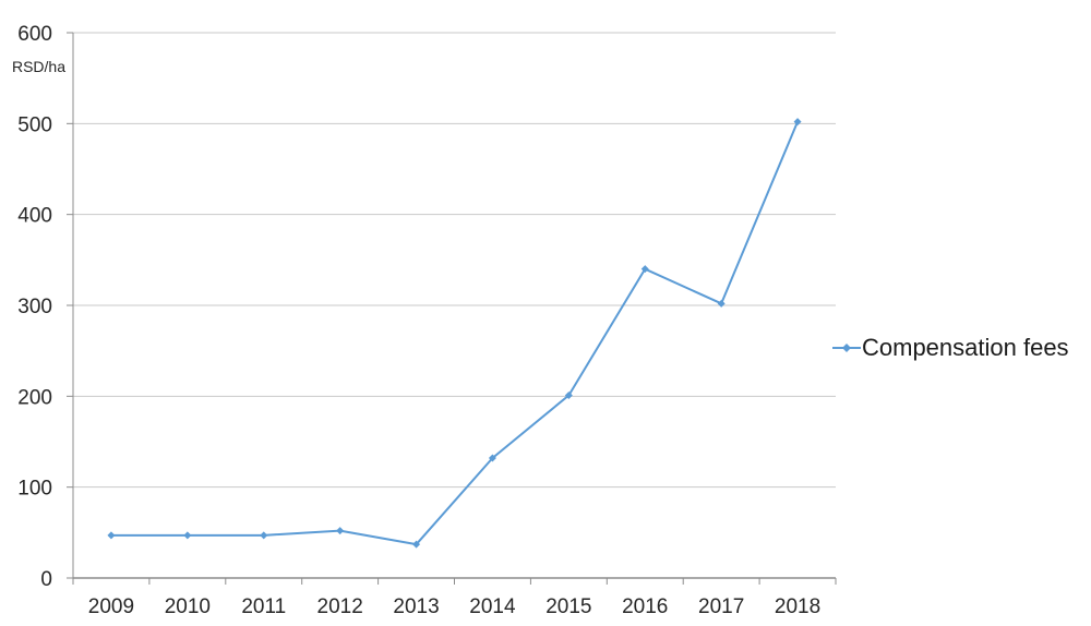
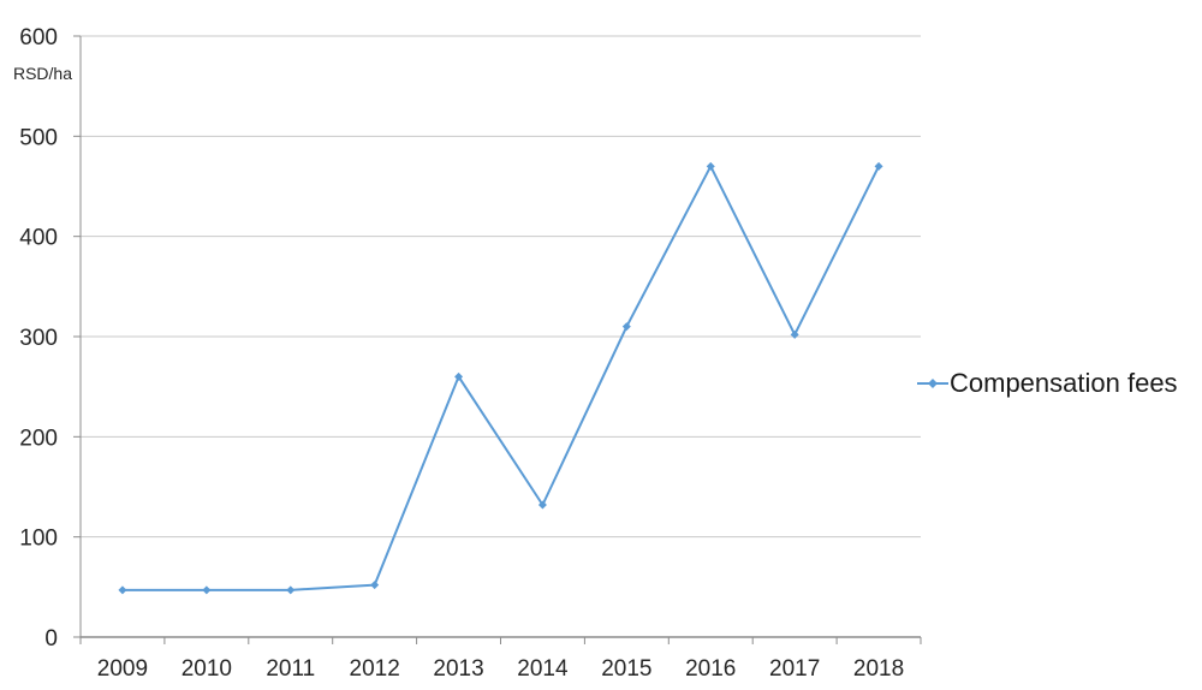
2013: 40 -> 260
2015: 200 -> 310
2016: 340 -> 470
2018: 500 -> 470
